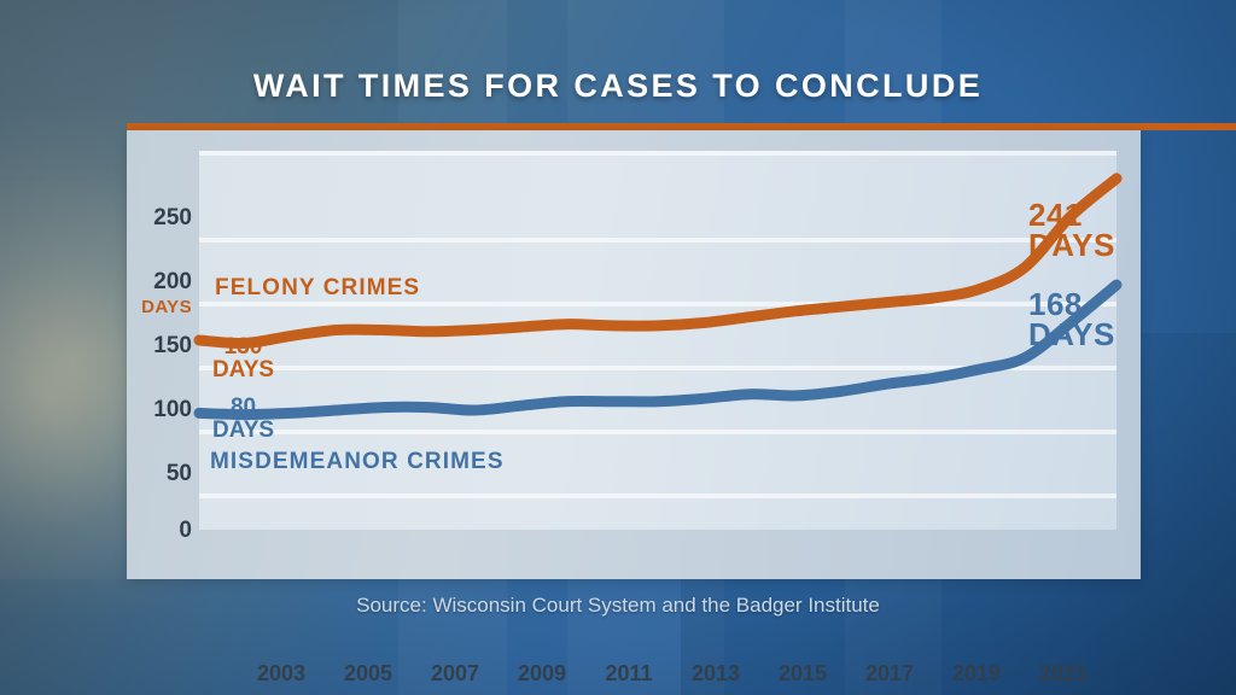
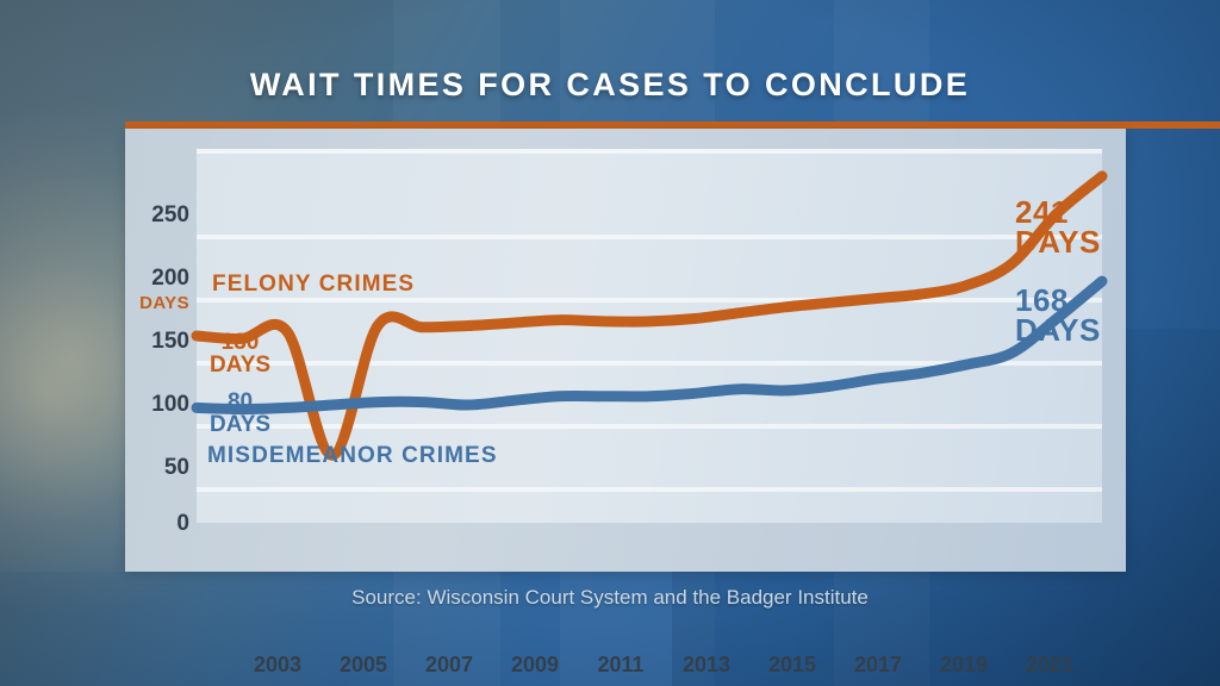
FELONY CRIMES/2005: 137 -> 47
